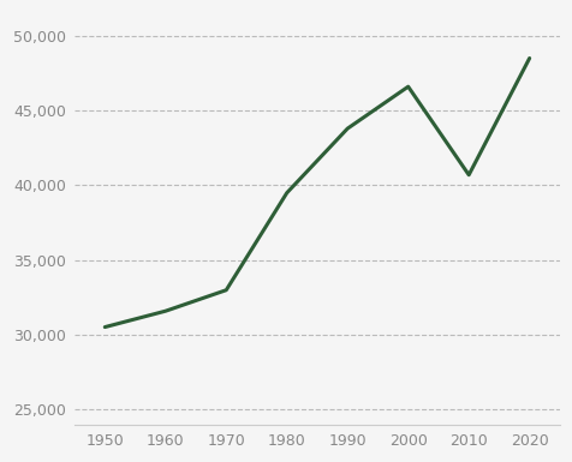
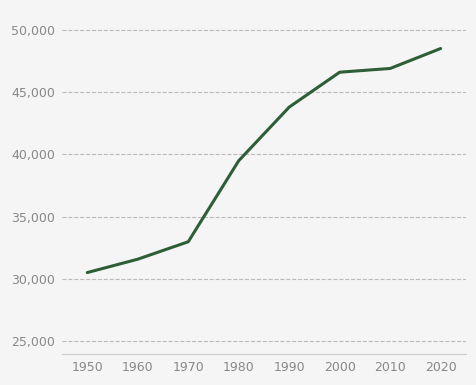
2010: 40,700 -> 46,900
